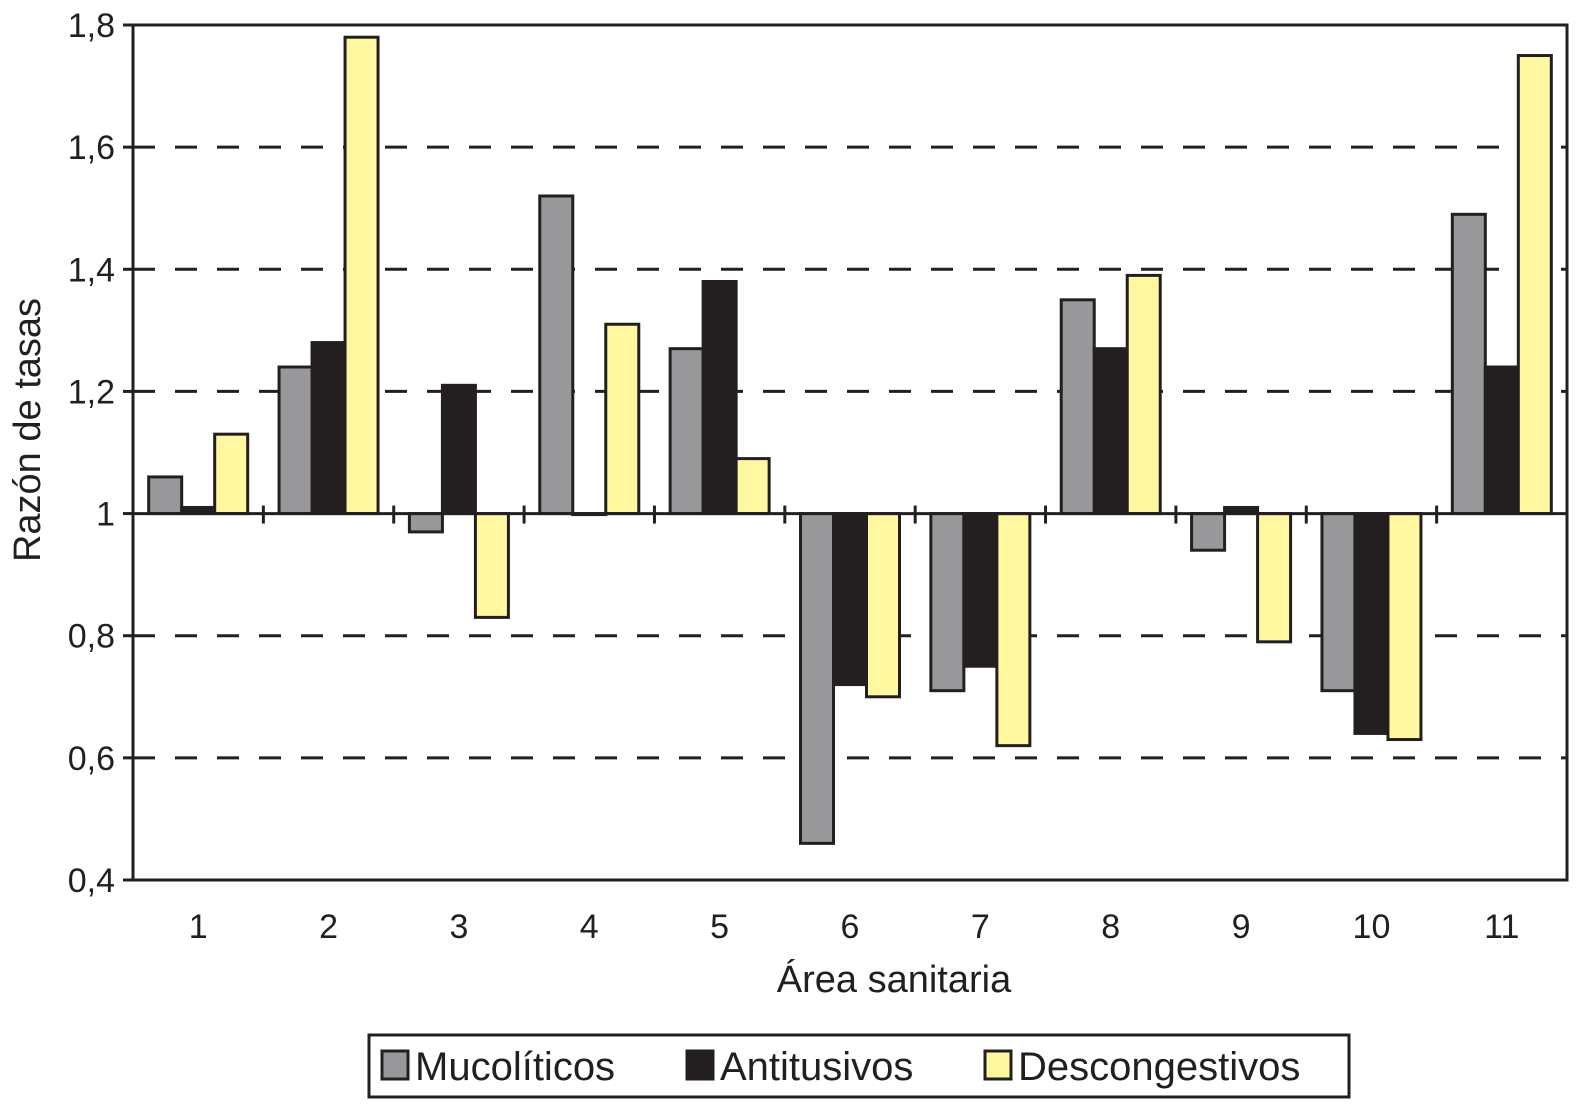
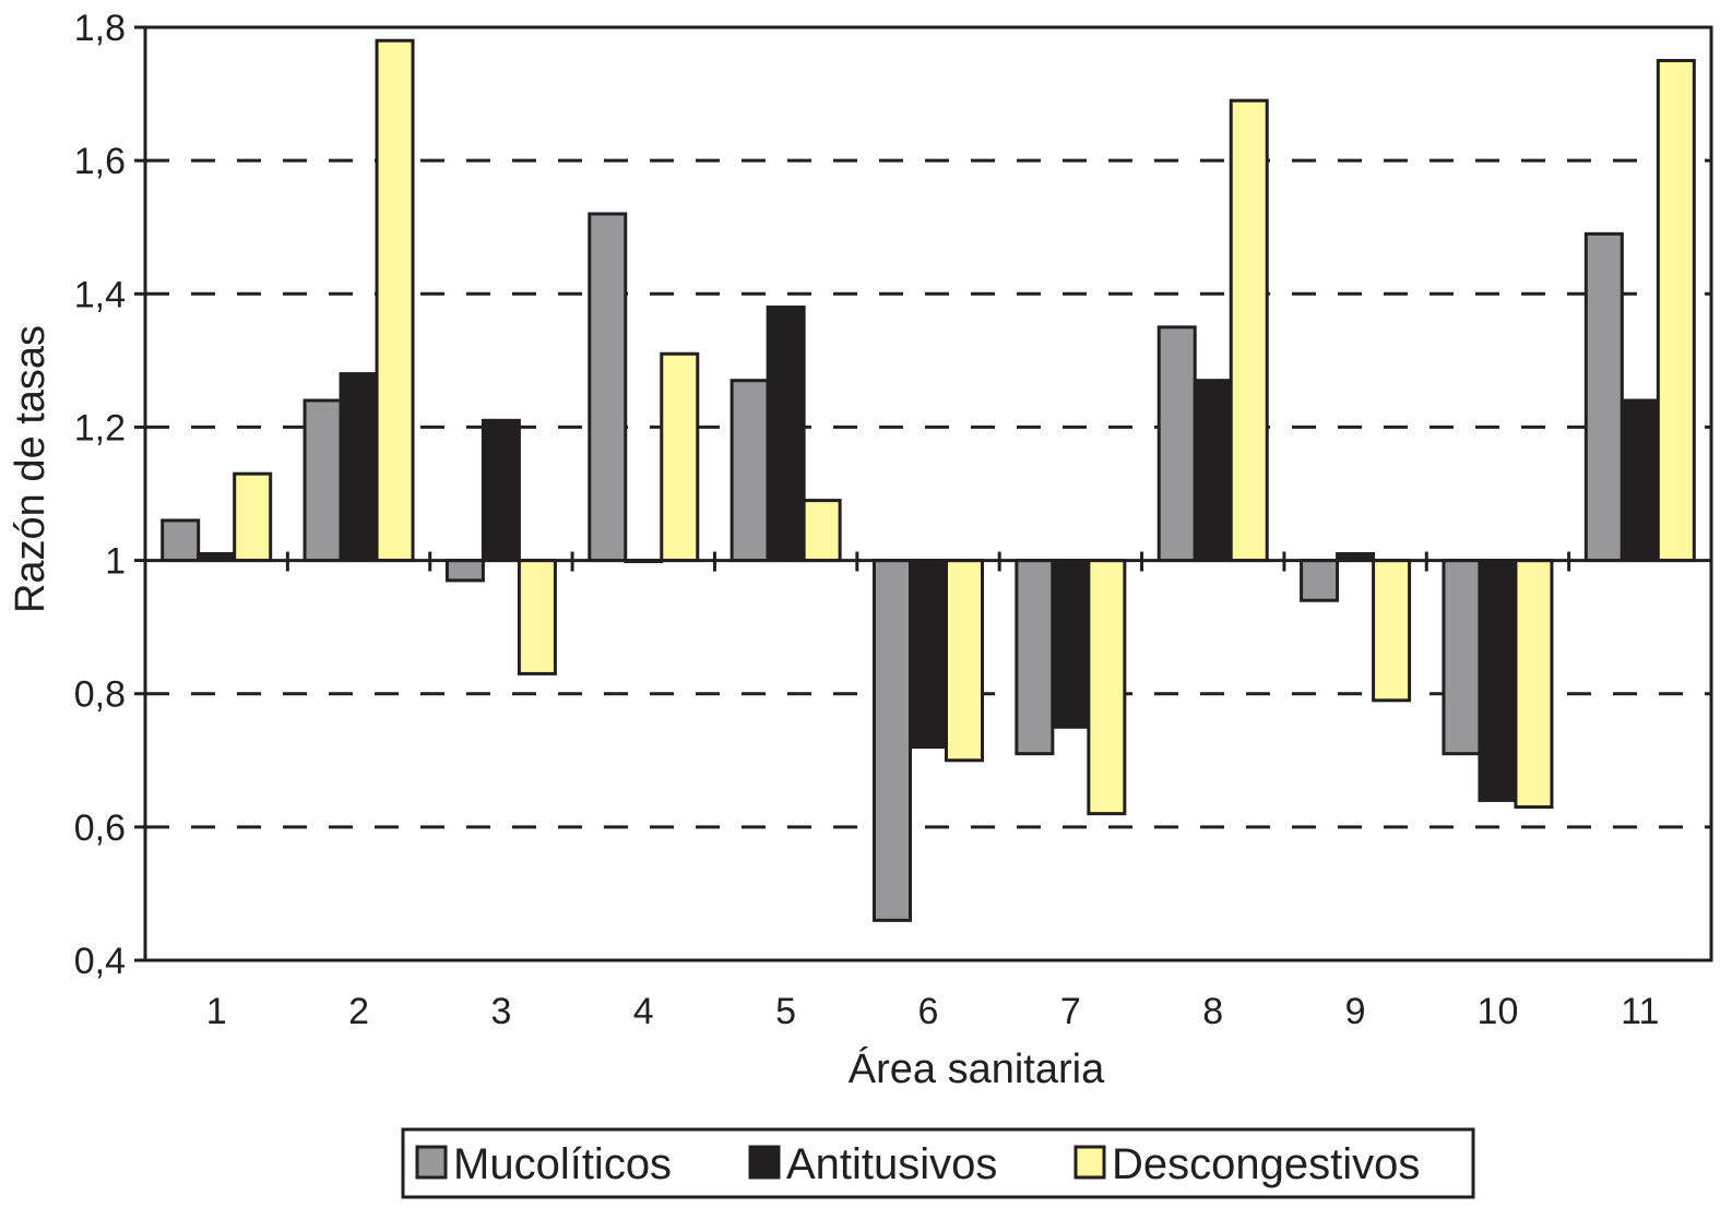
Descongestivos/8: 1,39 -> 1,69
